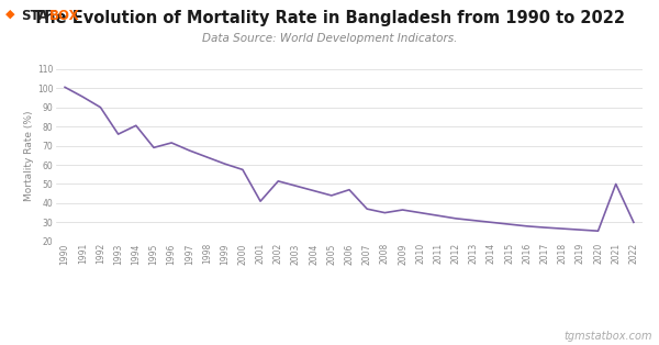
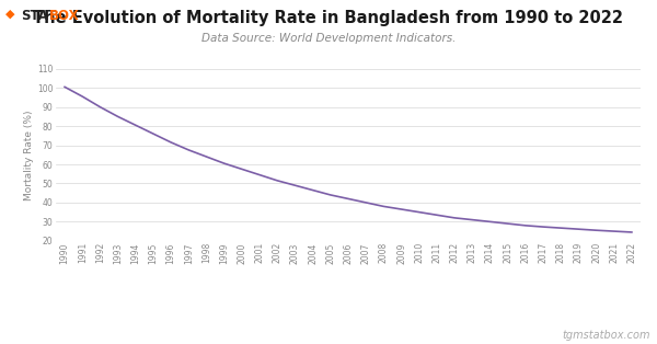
1993: 76 -> 85
1995: 69 -> 76
2001: 41 -> 54
2006: 47 -> 42
2007: 37 -> 40
2008: 35 -> 38
2021: 50 -> 25
2022: 30 -> 24
